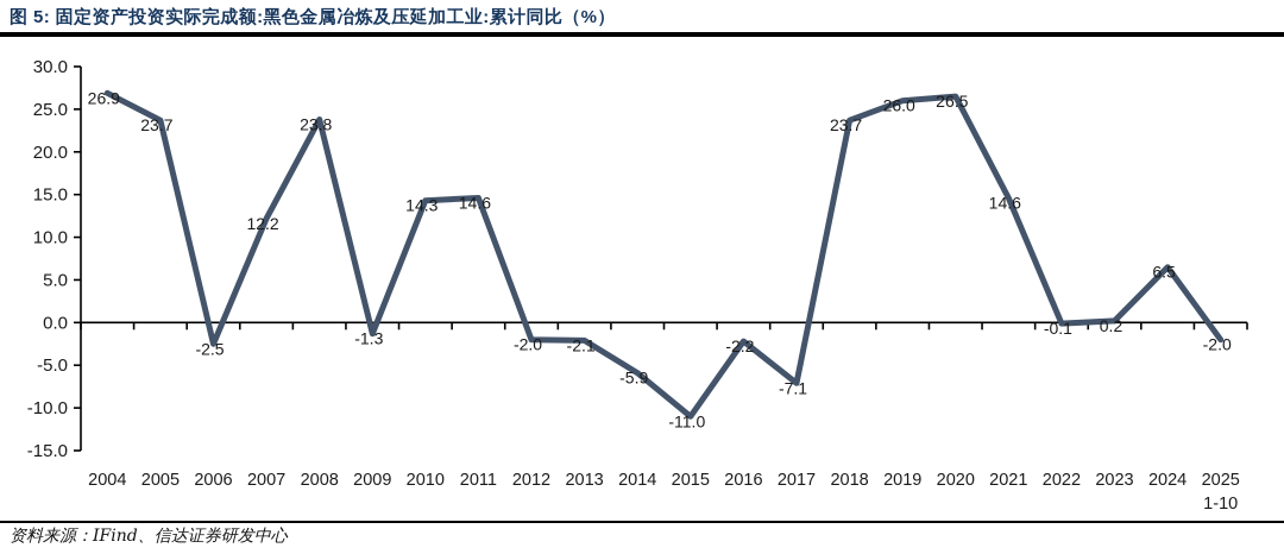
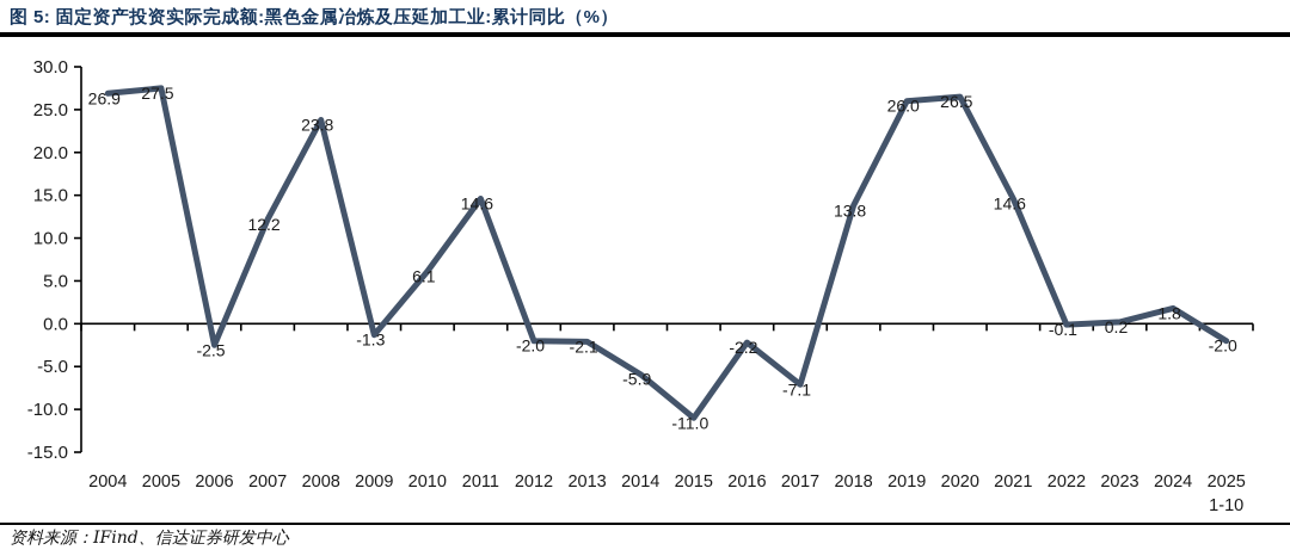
2005: 23.7 -> 27.5
2010: 14.3 -> 6.1
2018: 23.7 -> 13.8
2024: 6.5 -> 1.8
